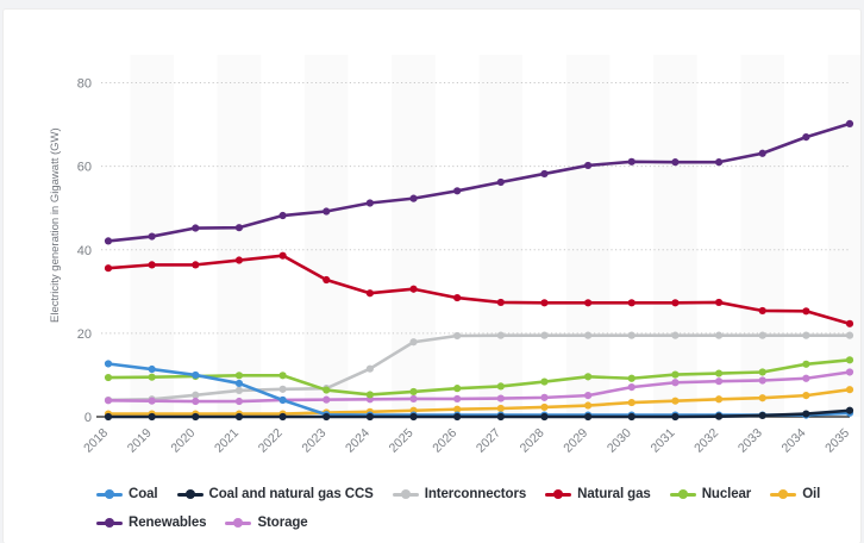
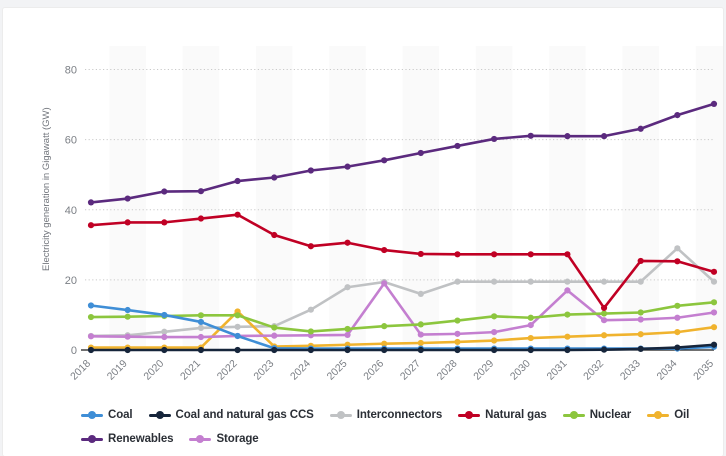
Oil/2022: 1 -> 11
Storage/2026: 4 -> 19
Interconnectors/2027: 20 -> 16
Storage/2031: 8 -> 17
Natural gas/2032: 27 -> 12
Interconnectors/2034: 20 -> 29
